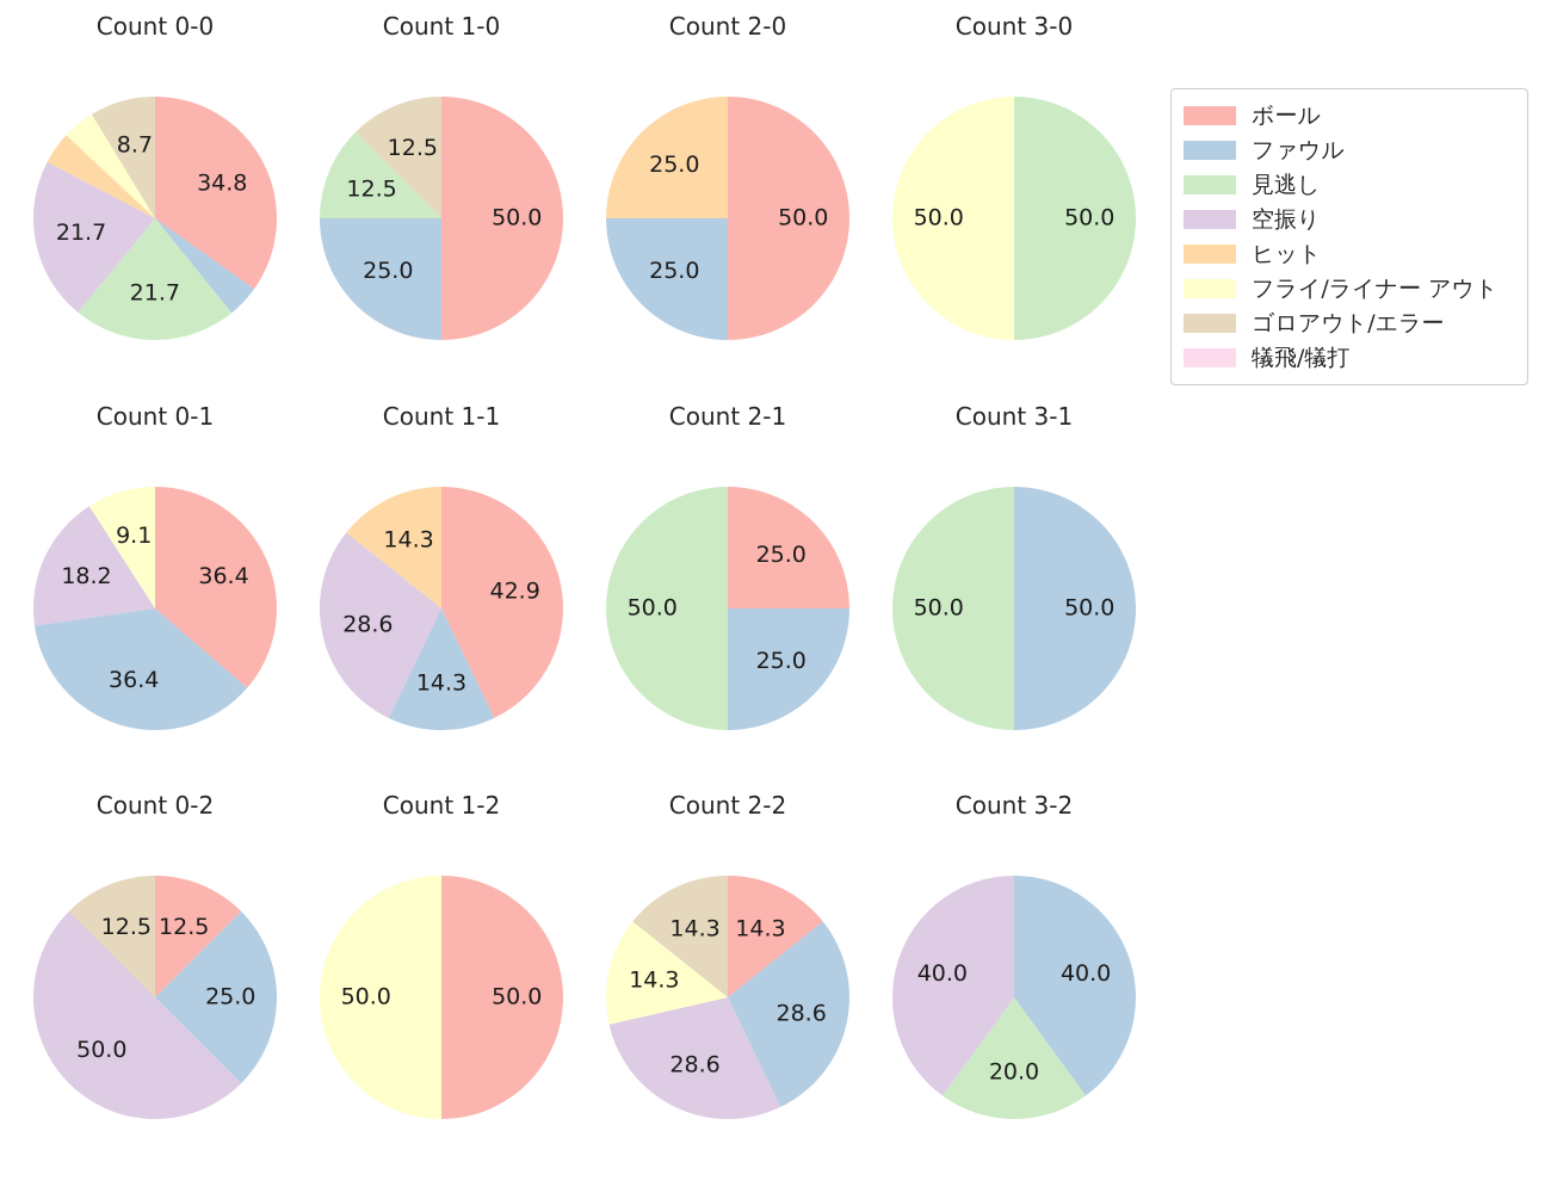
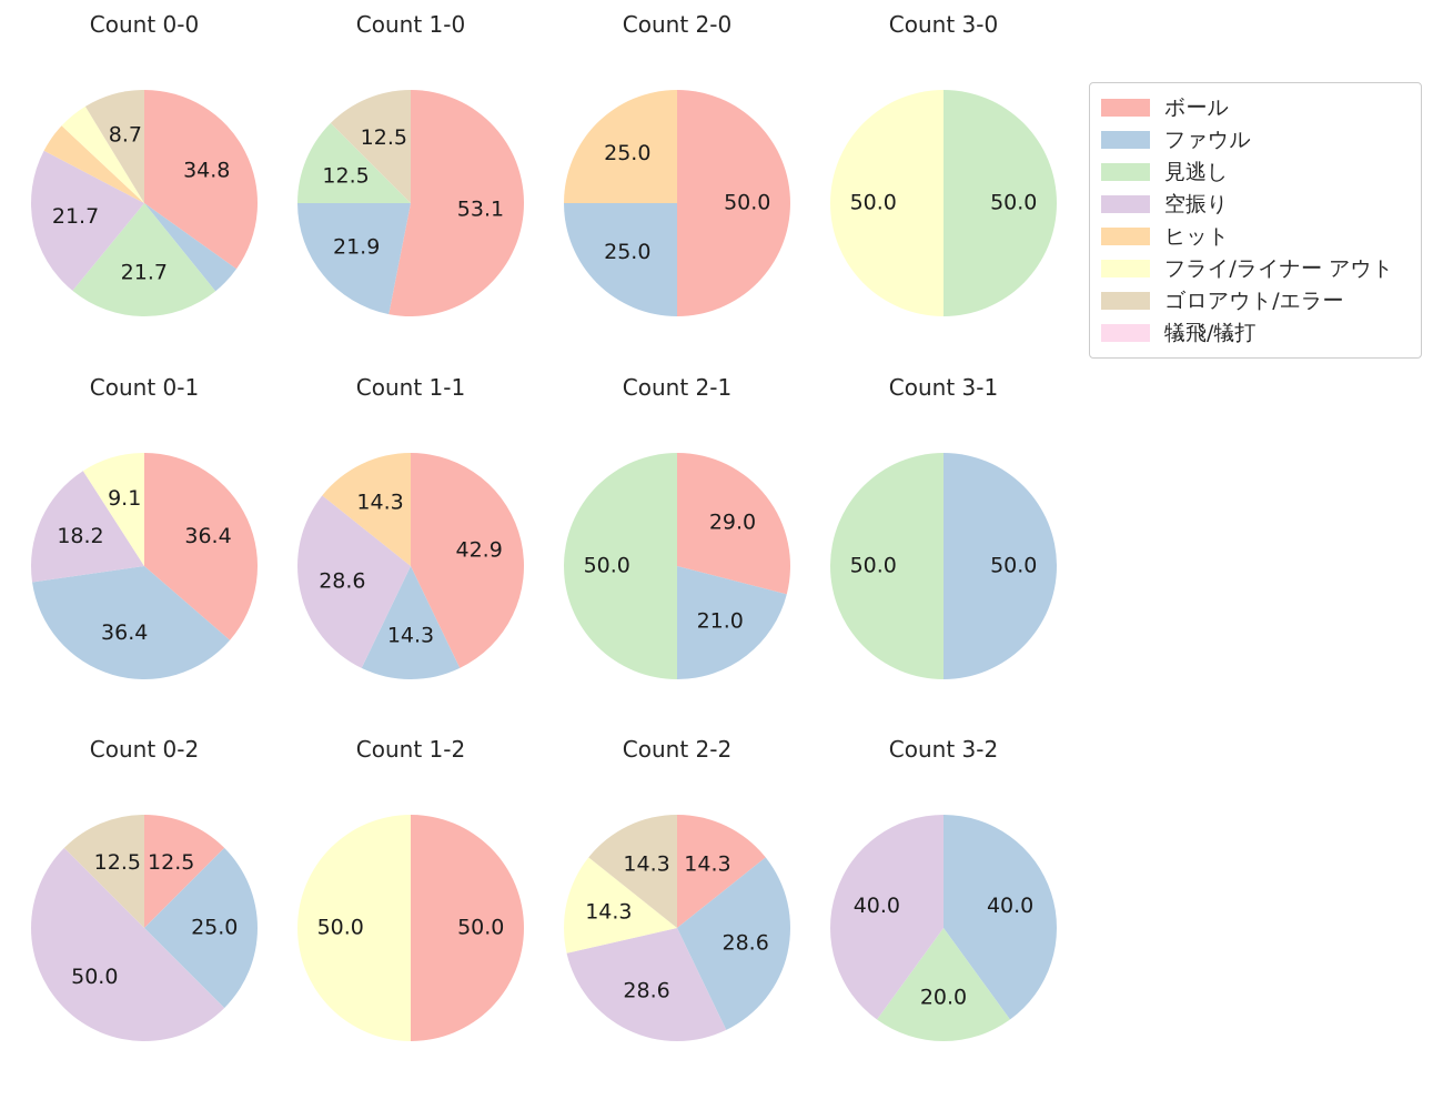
Count 1-0/ボール: 50.0 -> 53.1
Count 1-0/ファウル: 25.0 -> 21.9
Count 2-1/ボール: 25.0 -> 29.0
Count 2-1/ファウル: 25.0 -> 21.0
